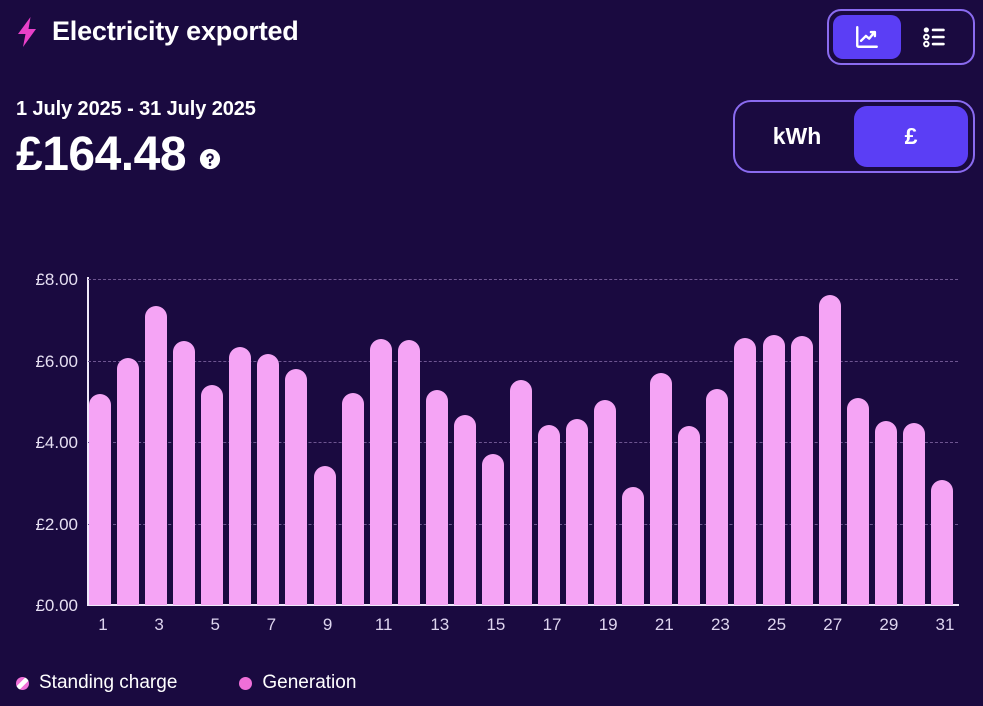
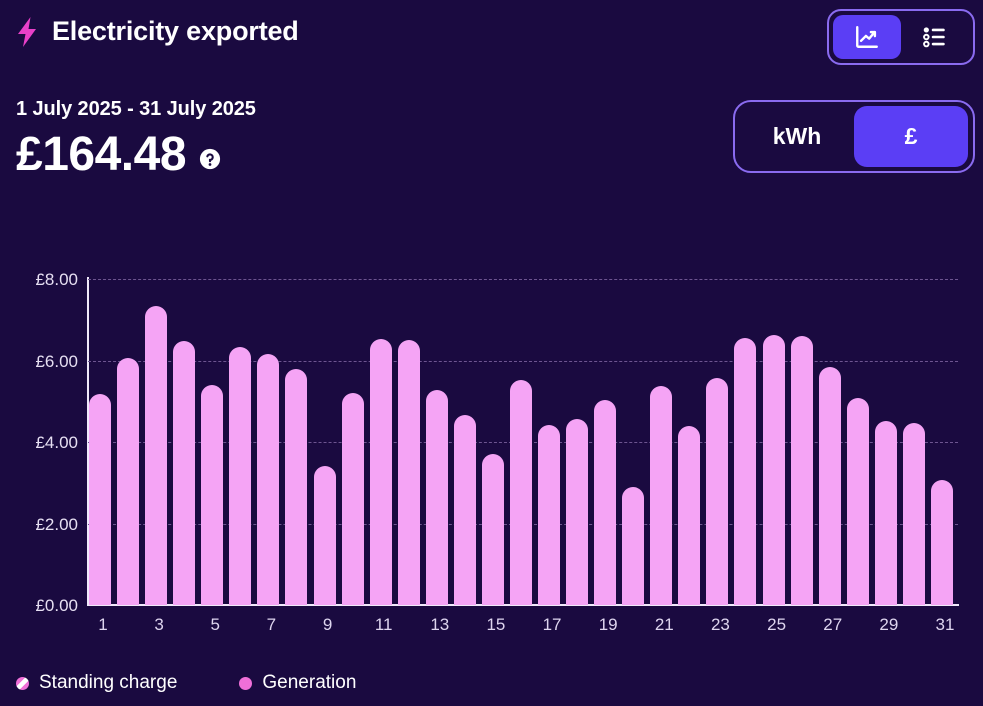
21: £5.7 -> £5.4
23: £5.3 -> £5.6
27: £7.6 -> £5.8
